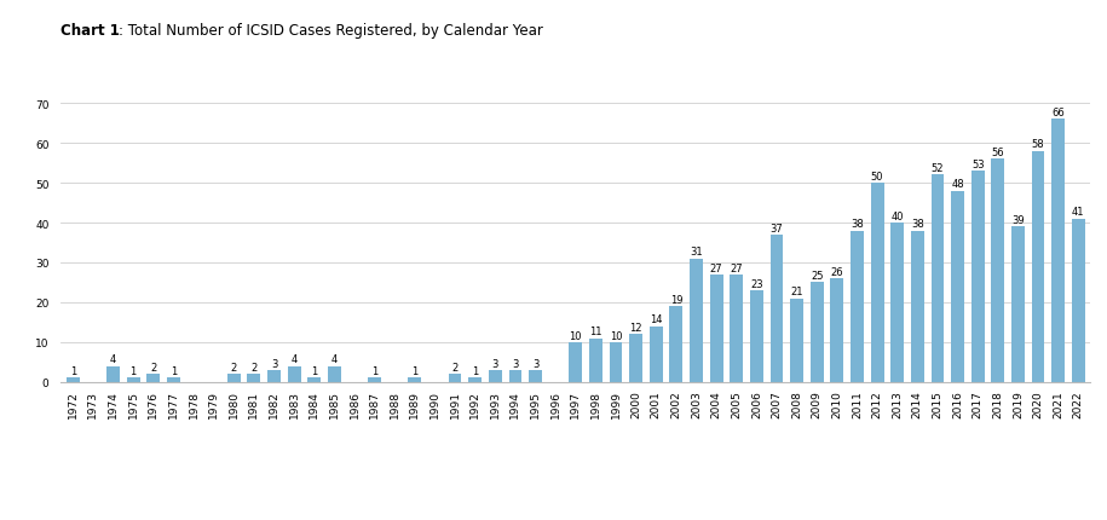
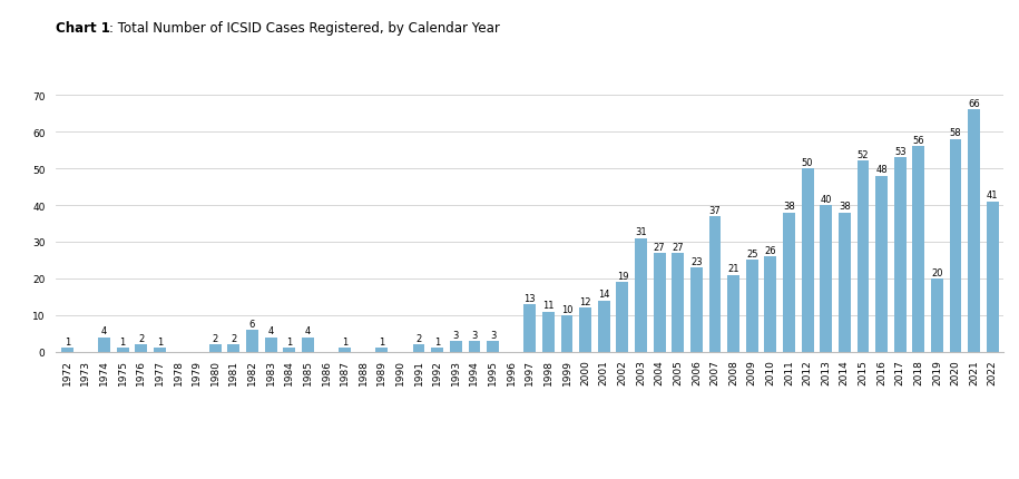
1982: 3 -> 6
1997: 10 -> 13
2019: 39 -> 20
